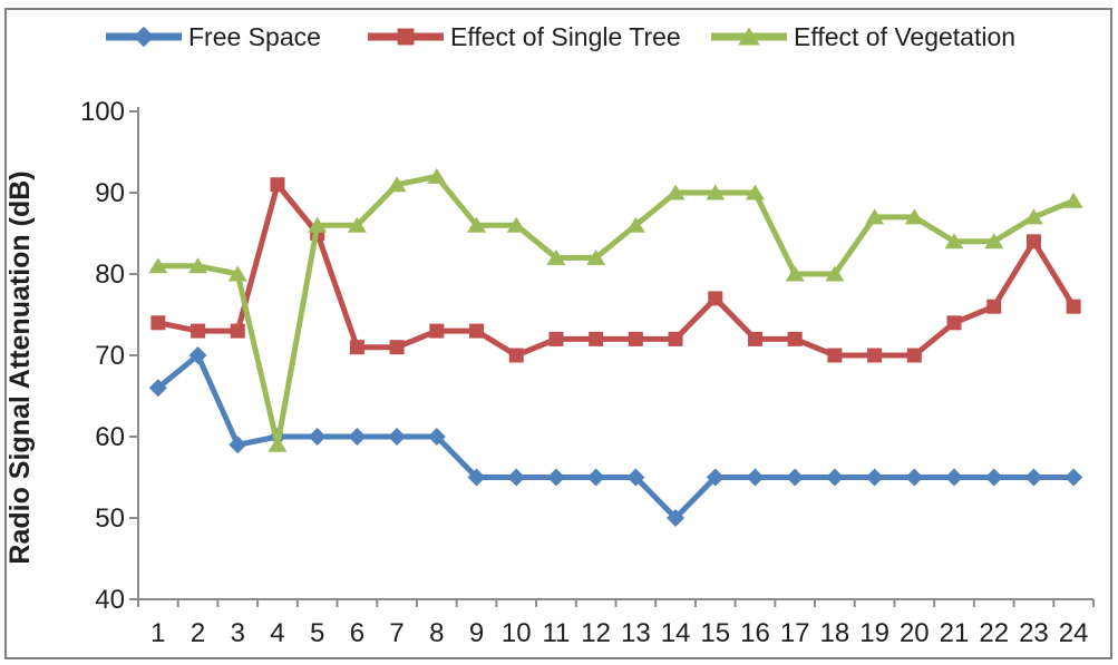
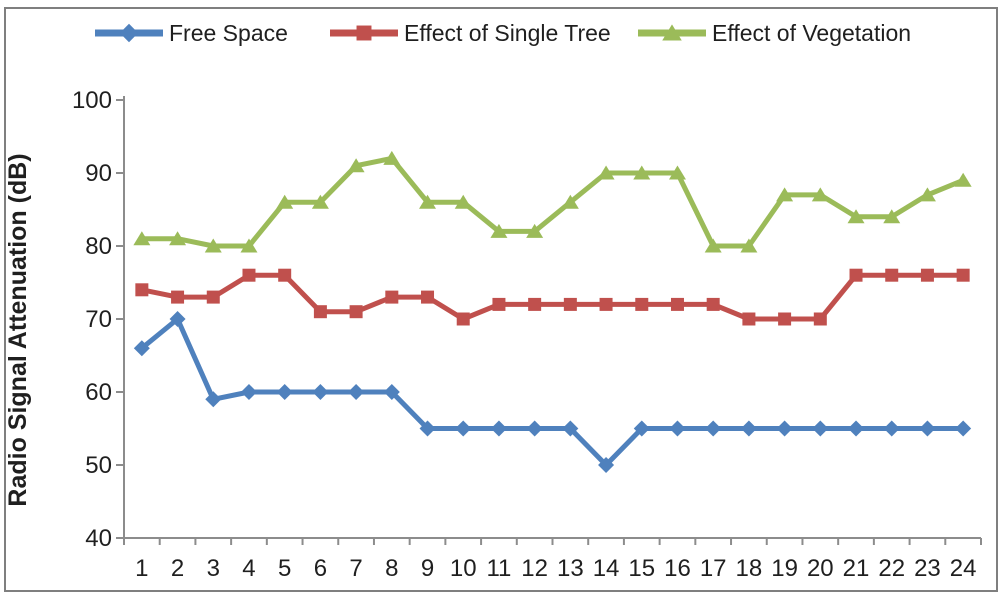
Effect of Single Tree/4: 91 -> 76
Effect of Vegetation/4: 59 -> 80
Effect of Single Tree/5: 85 -> 76
Effect of Single Tree/15: 77 -> 72
Effect of Single Tree/21: 74 -> 76
Effect of Single Tree/23: 84 -> 76
